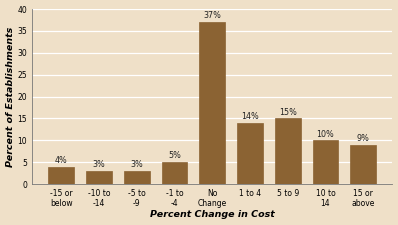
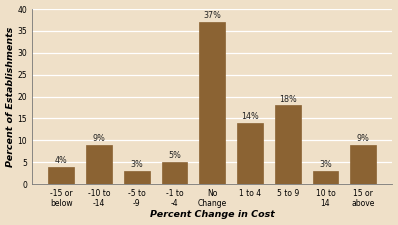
-10 to -14: 3% -> 9%
5 to 9: 15% -> 18%
10 to 14: 10% -> 3%
